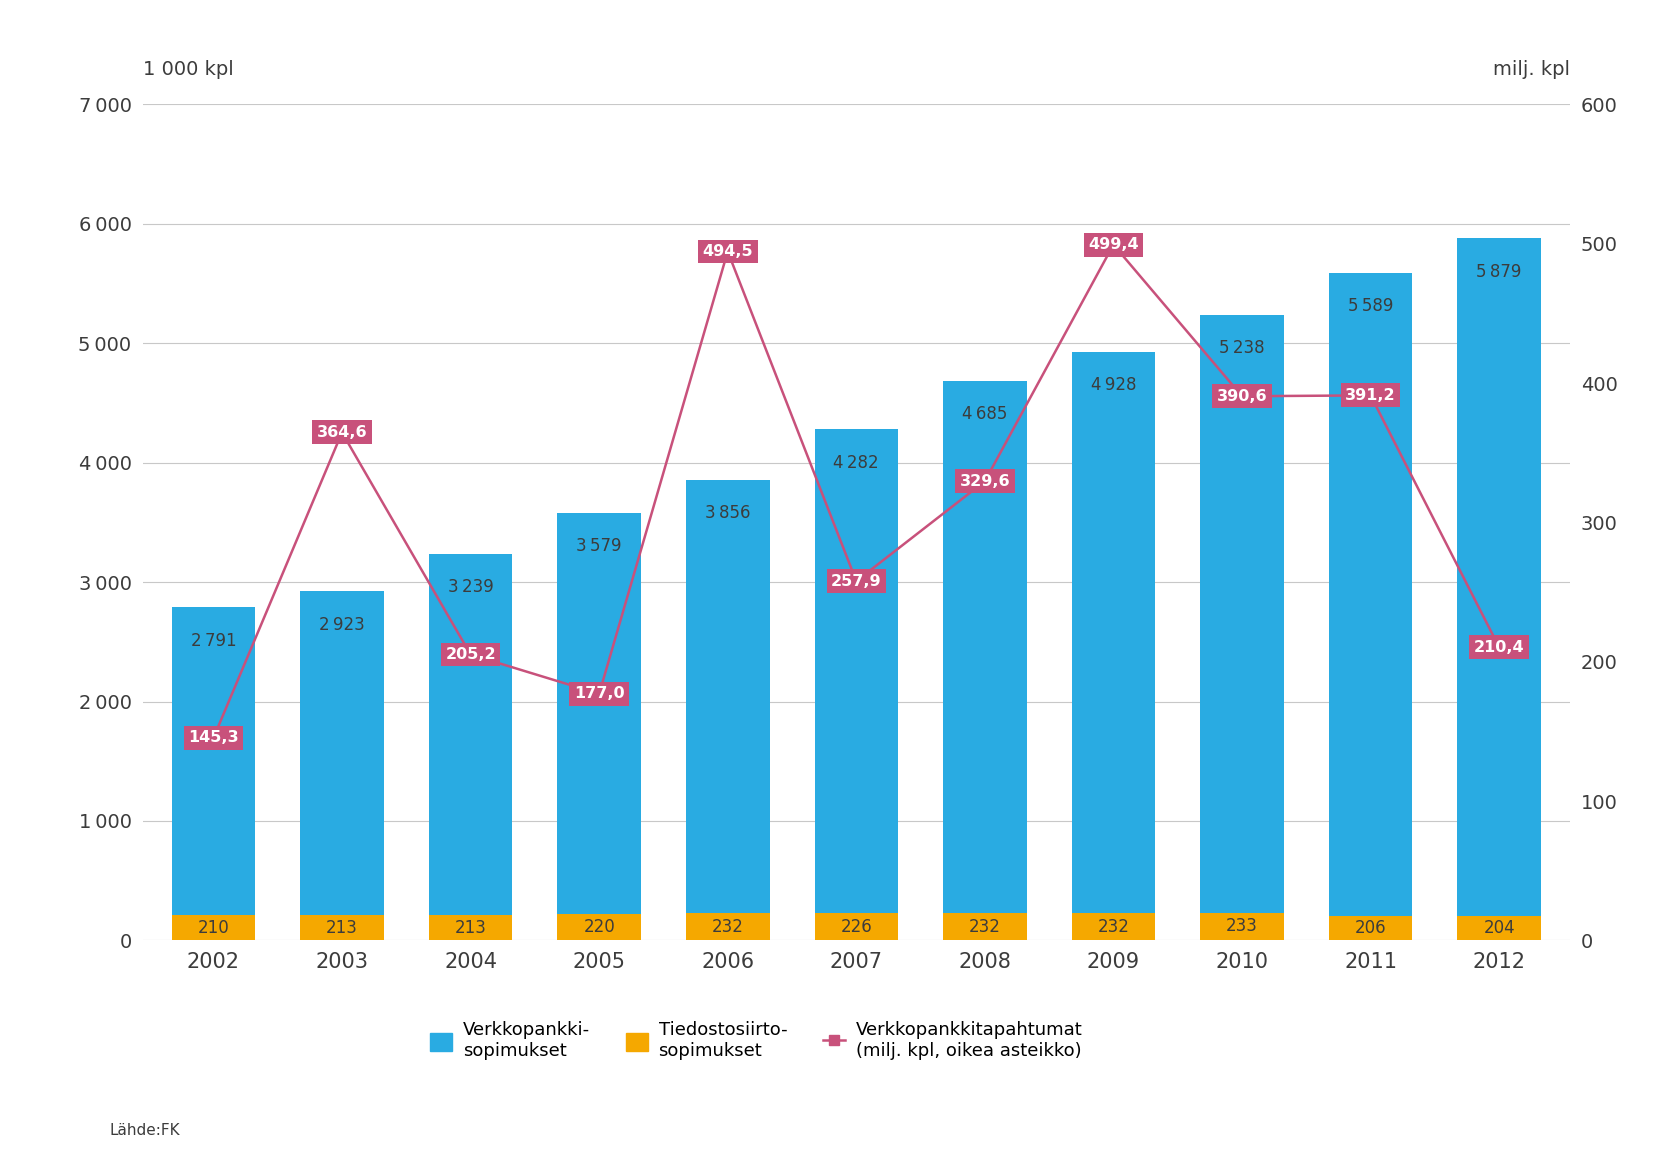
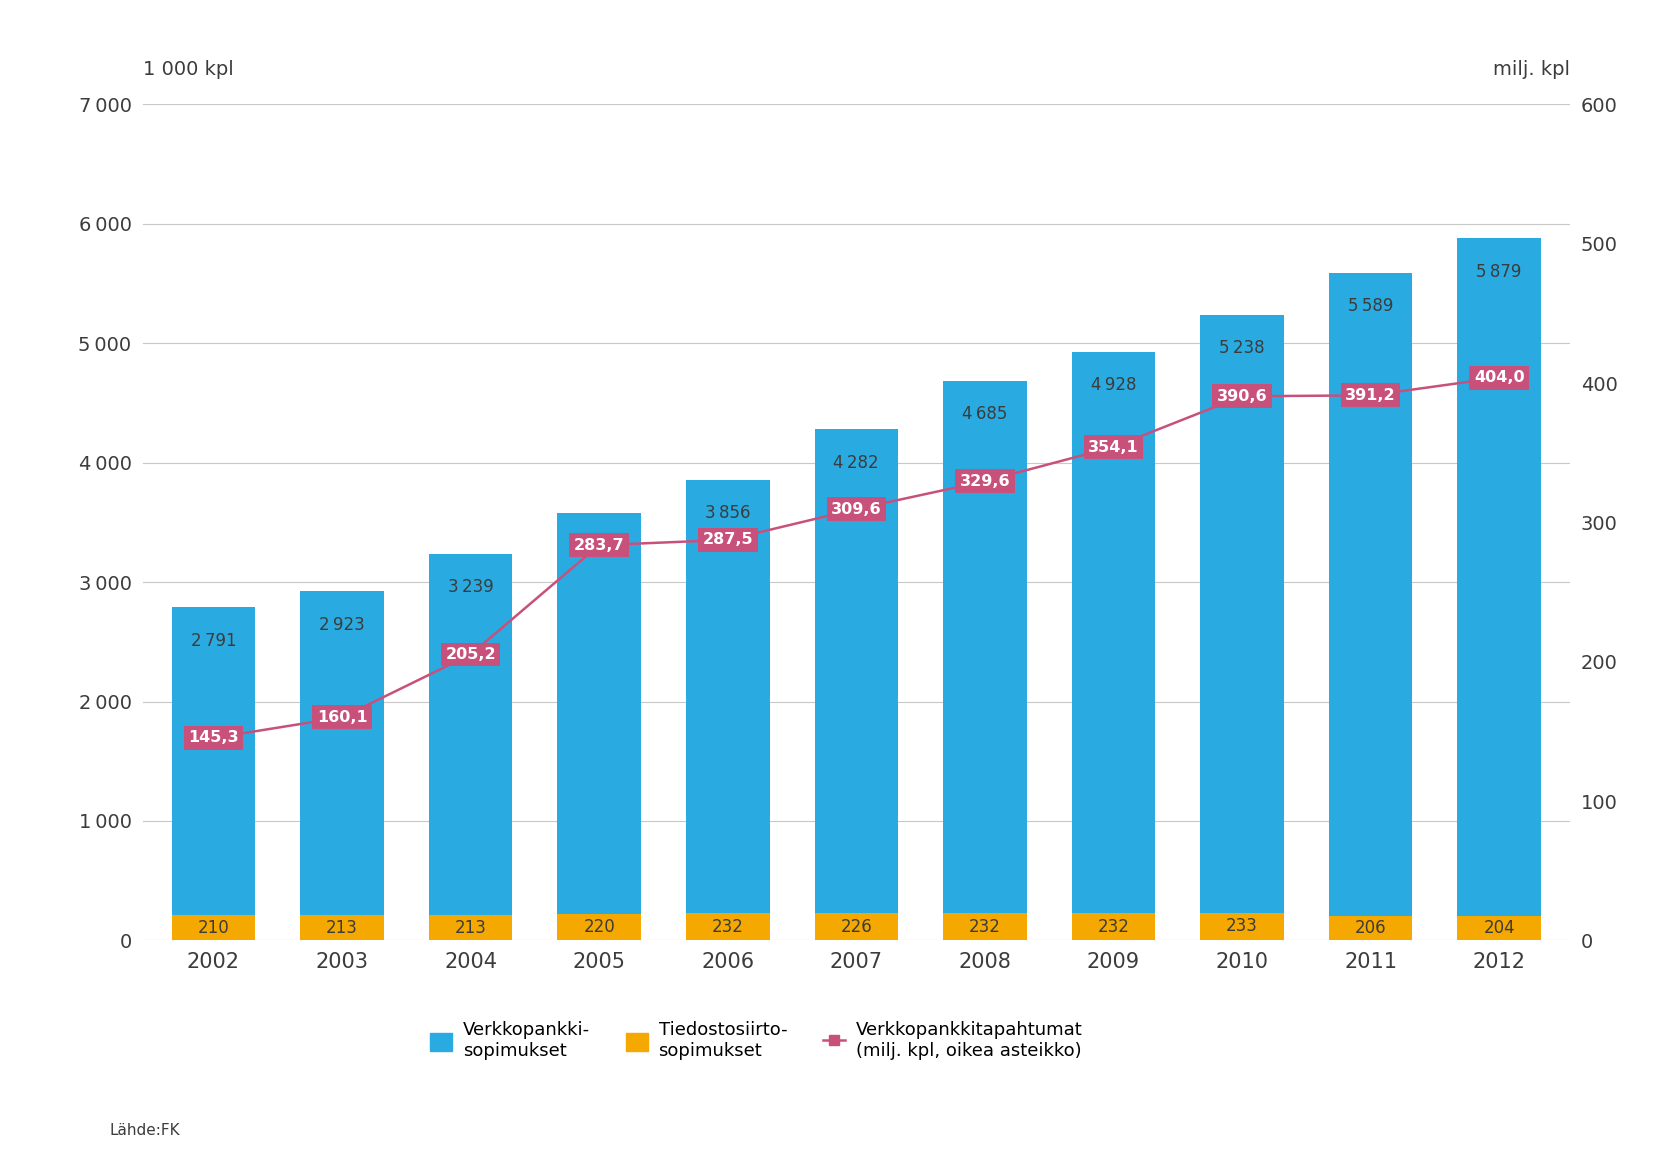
Verkkopankkitapahtumat (milj. kpl, oikea asteikko)/2003: 364,6 -> 160,1
Verkkopankkitapahtumat (milj. kpl, oikea asteikko)/2005: 177 -> 284
Verkkopankkitapahtumat (milj. kpl, oikea asteikko)/2006: 494,5 -> 287,5
Verkkopankkitapahtumat (milj. kpl, oikea asteikko)/2007: 257,9 -> 309,6
Verkkopankkitapahtumat (milj. kpl, oikea asteikko)/2009: 499,4 -> 354,1
Verkkopankkitapahtumat (milj. kpl, oikea asteikko)/2012: 210,4 -> 404,0
